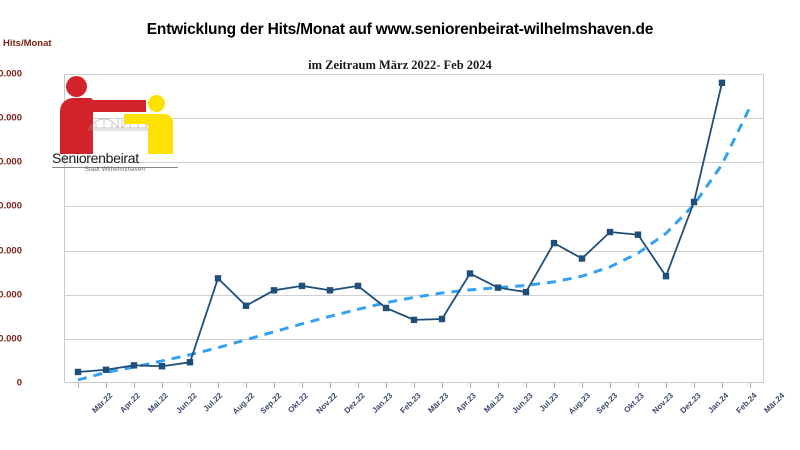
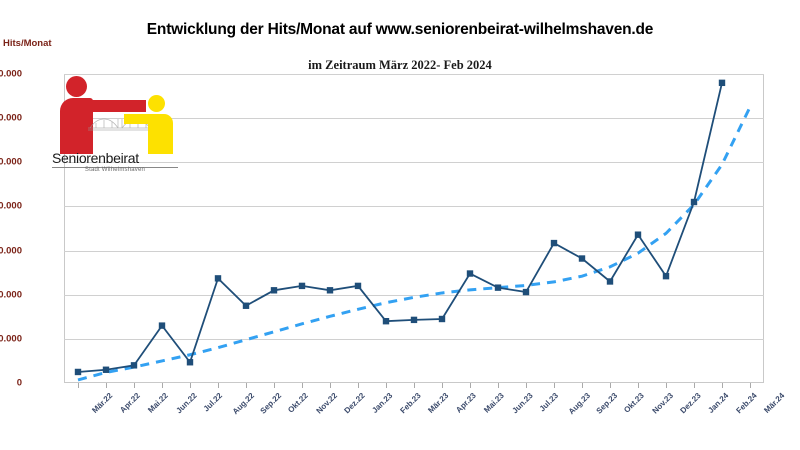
Hits/Monat/Jun.22: 4000 -> 13000
Hits/Monat/Feb.23: 17000 -> 14000
Hits/Monat/Okt.23: 34000 -> 23000
